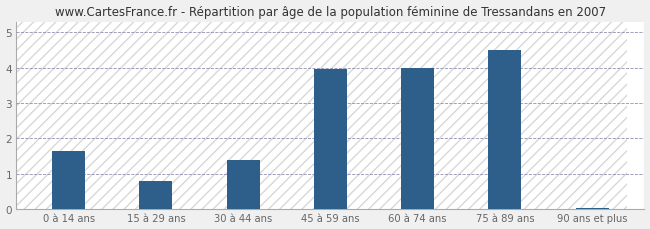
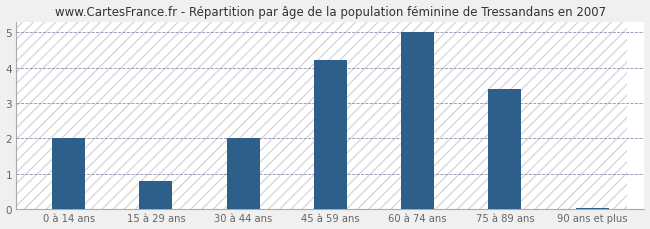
0 à 14 ans: 1.65 -> 2.00
30 à 44 ans: 1.40 -> 2.00
45 à 59 ans: 3.95 -> 4.20
60 à 74 ans: 4.00 -> 5.00
75 à 89 ans: 4.50 -> 3.40
